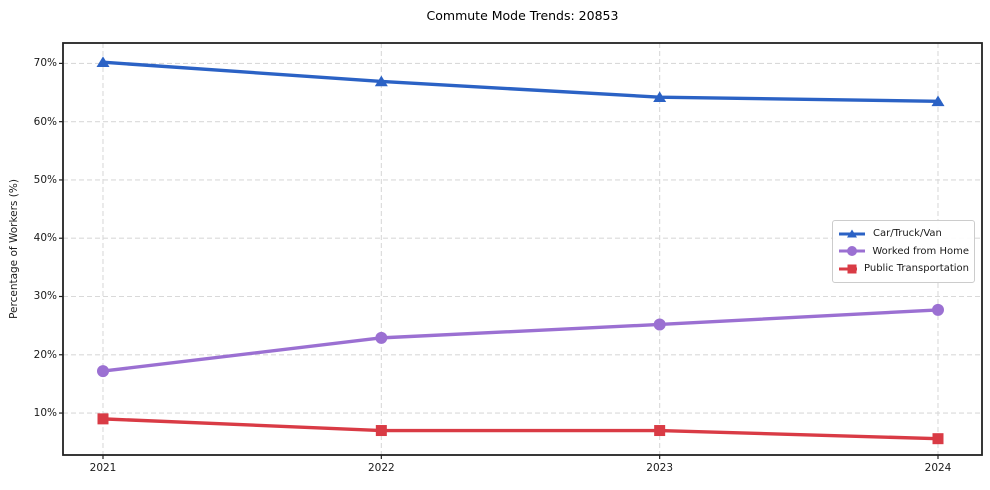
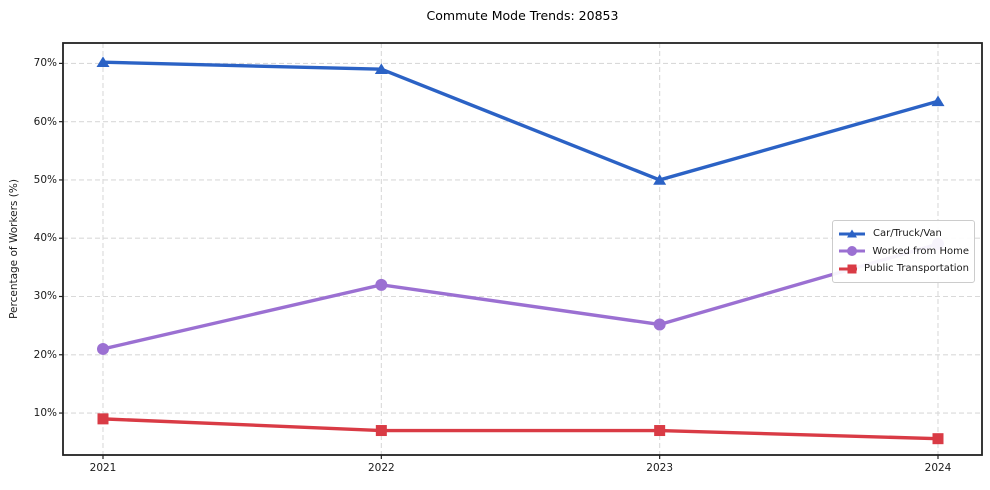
Worked from Home/2021: 17% -> 21%
Car/Truck/Van/2022: 67% -> 69%
Worked from Home/2022: 23% -> 32%
Car/Truck/Van/2023: 64% -> 50%
Worked from Home/2024: 28% -> 39%
